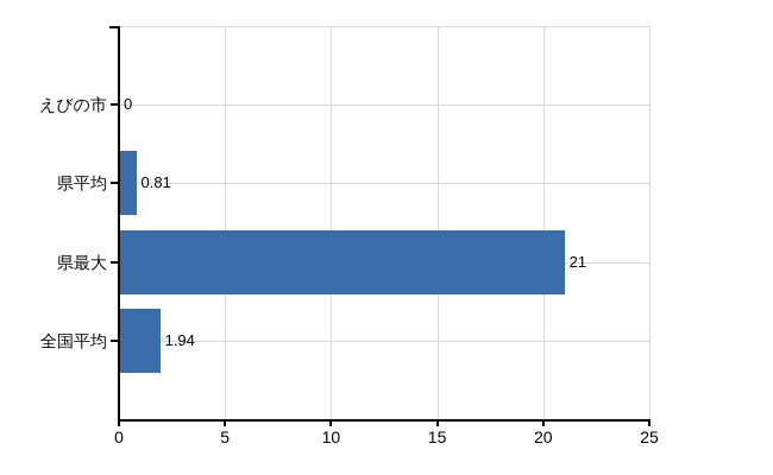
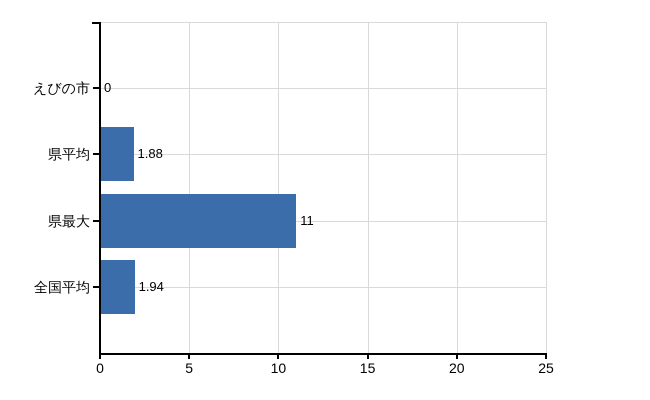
県平均: 0.81 -> 1.88
県最大: 21 -> 11
